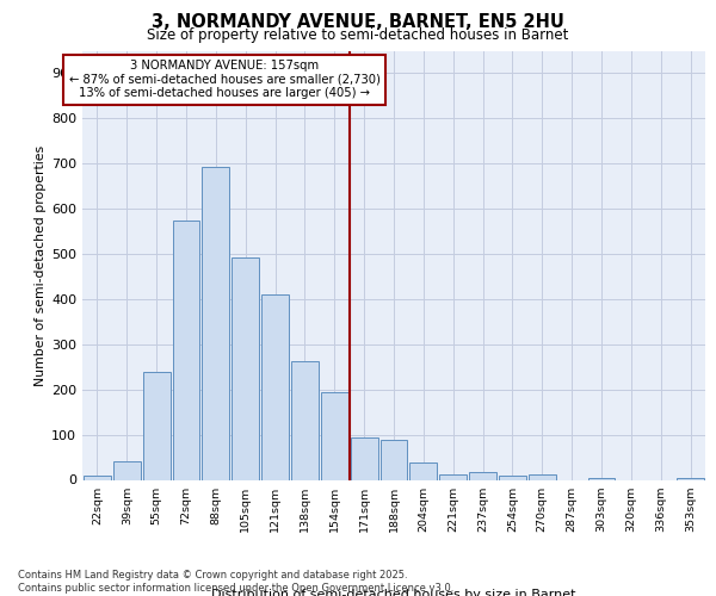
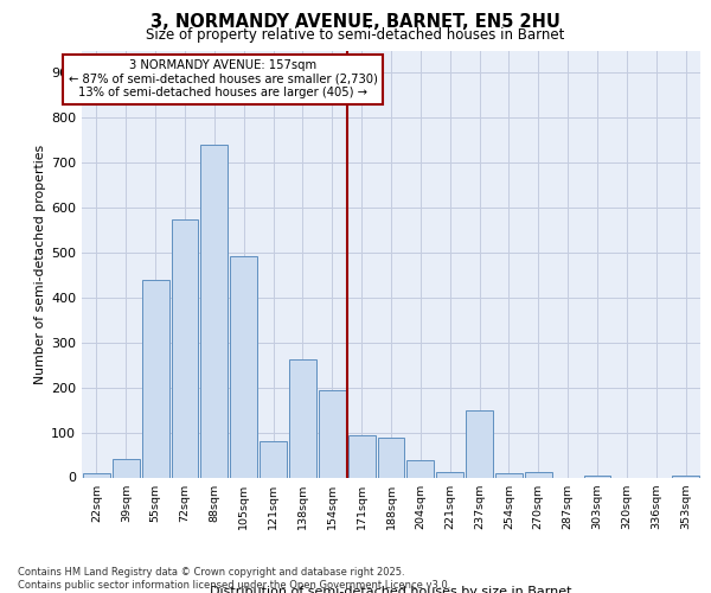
55sqm: 238 -> 440
88sqm: 693 -> 740
121sqm: 410 -> 80
237sqm: 16 -> 150
